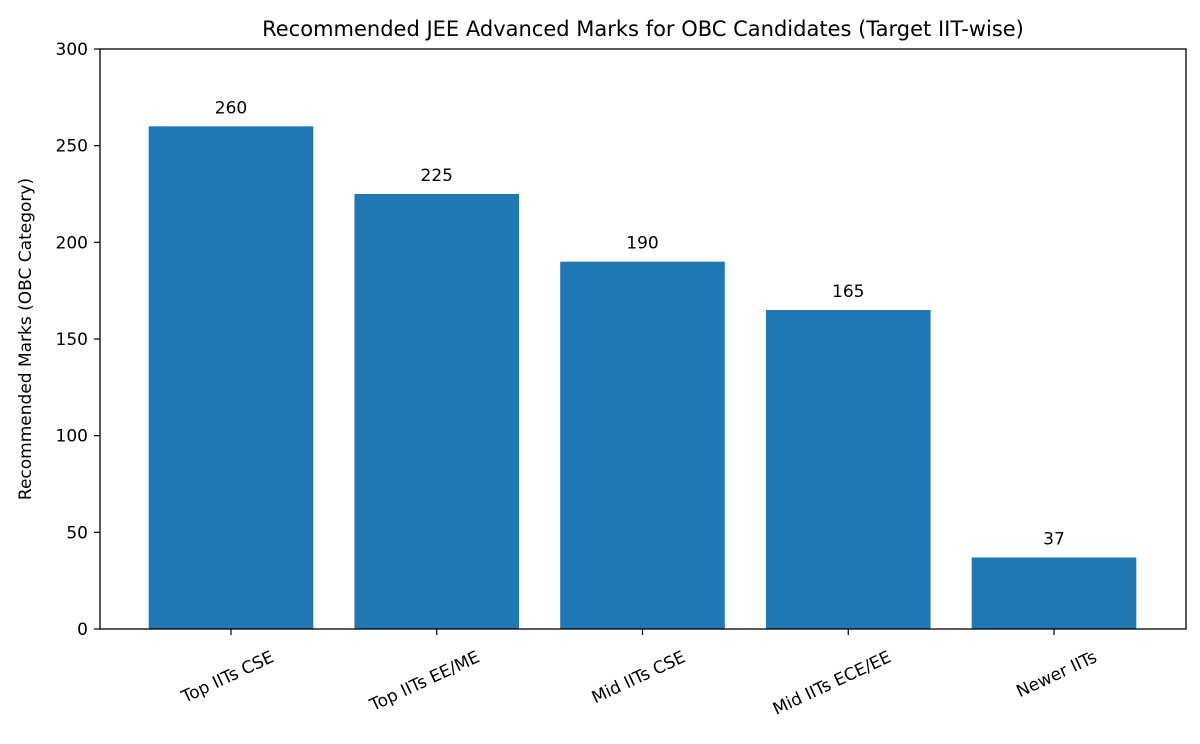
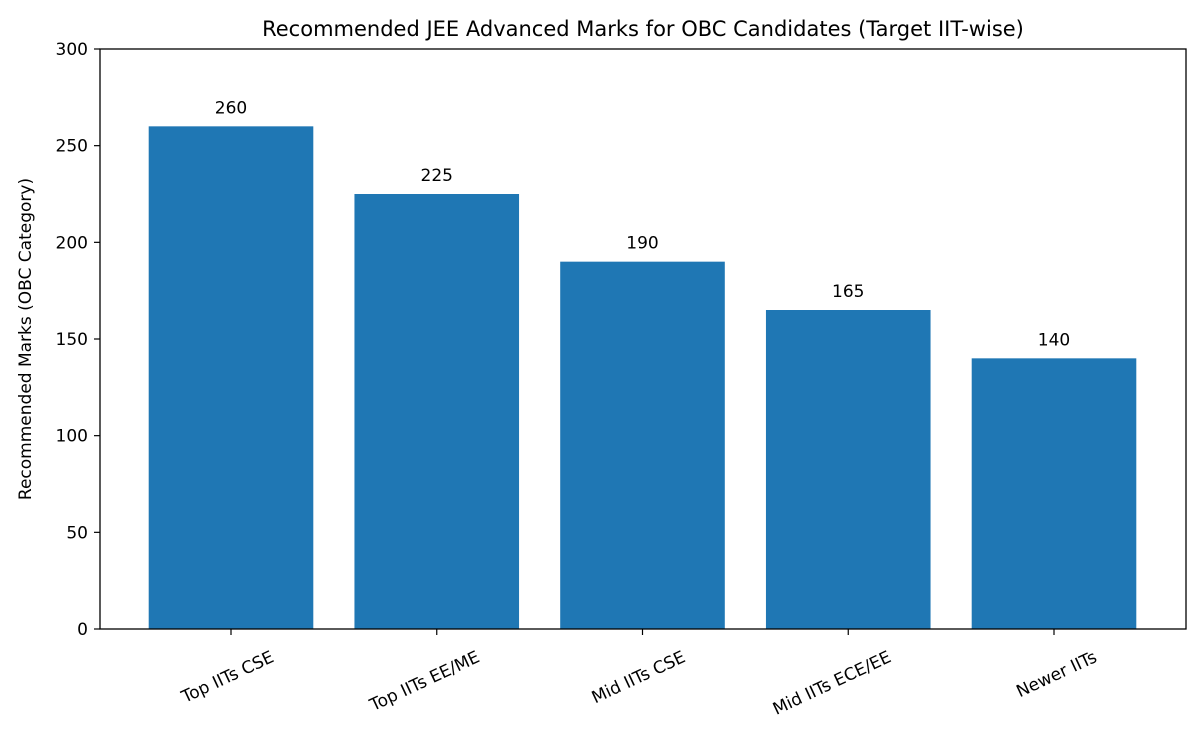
Newer IITs: 37 -> 140
